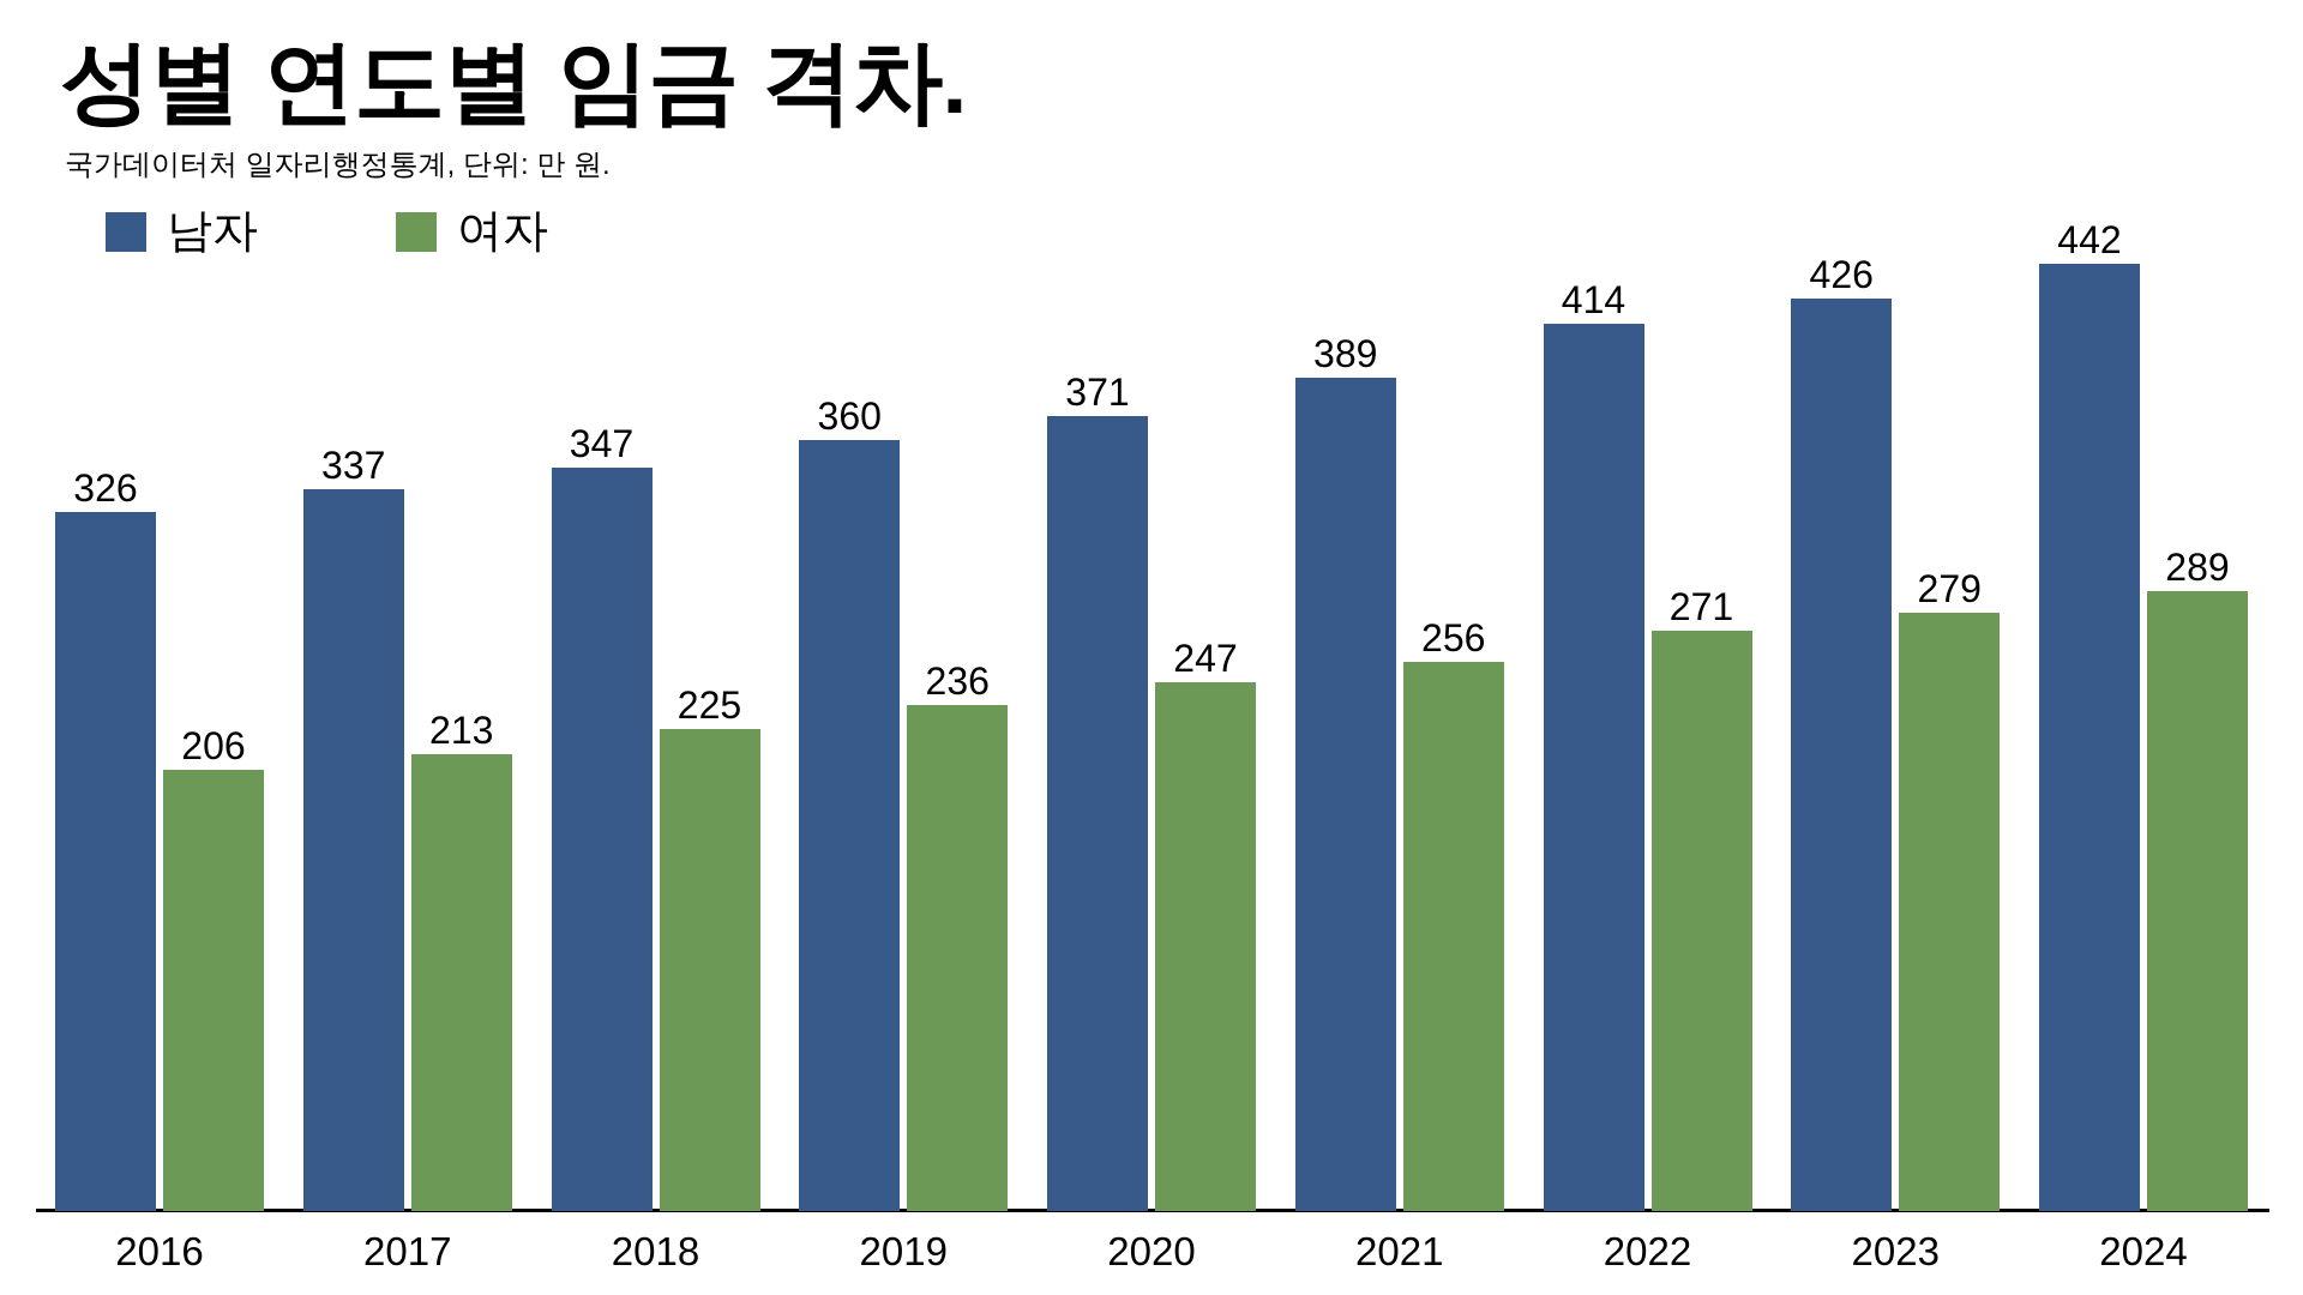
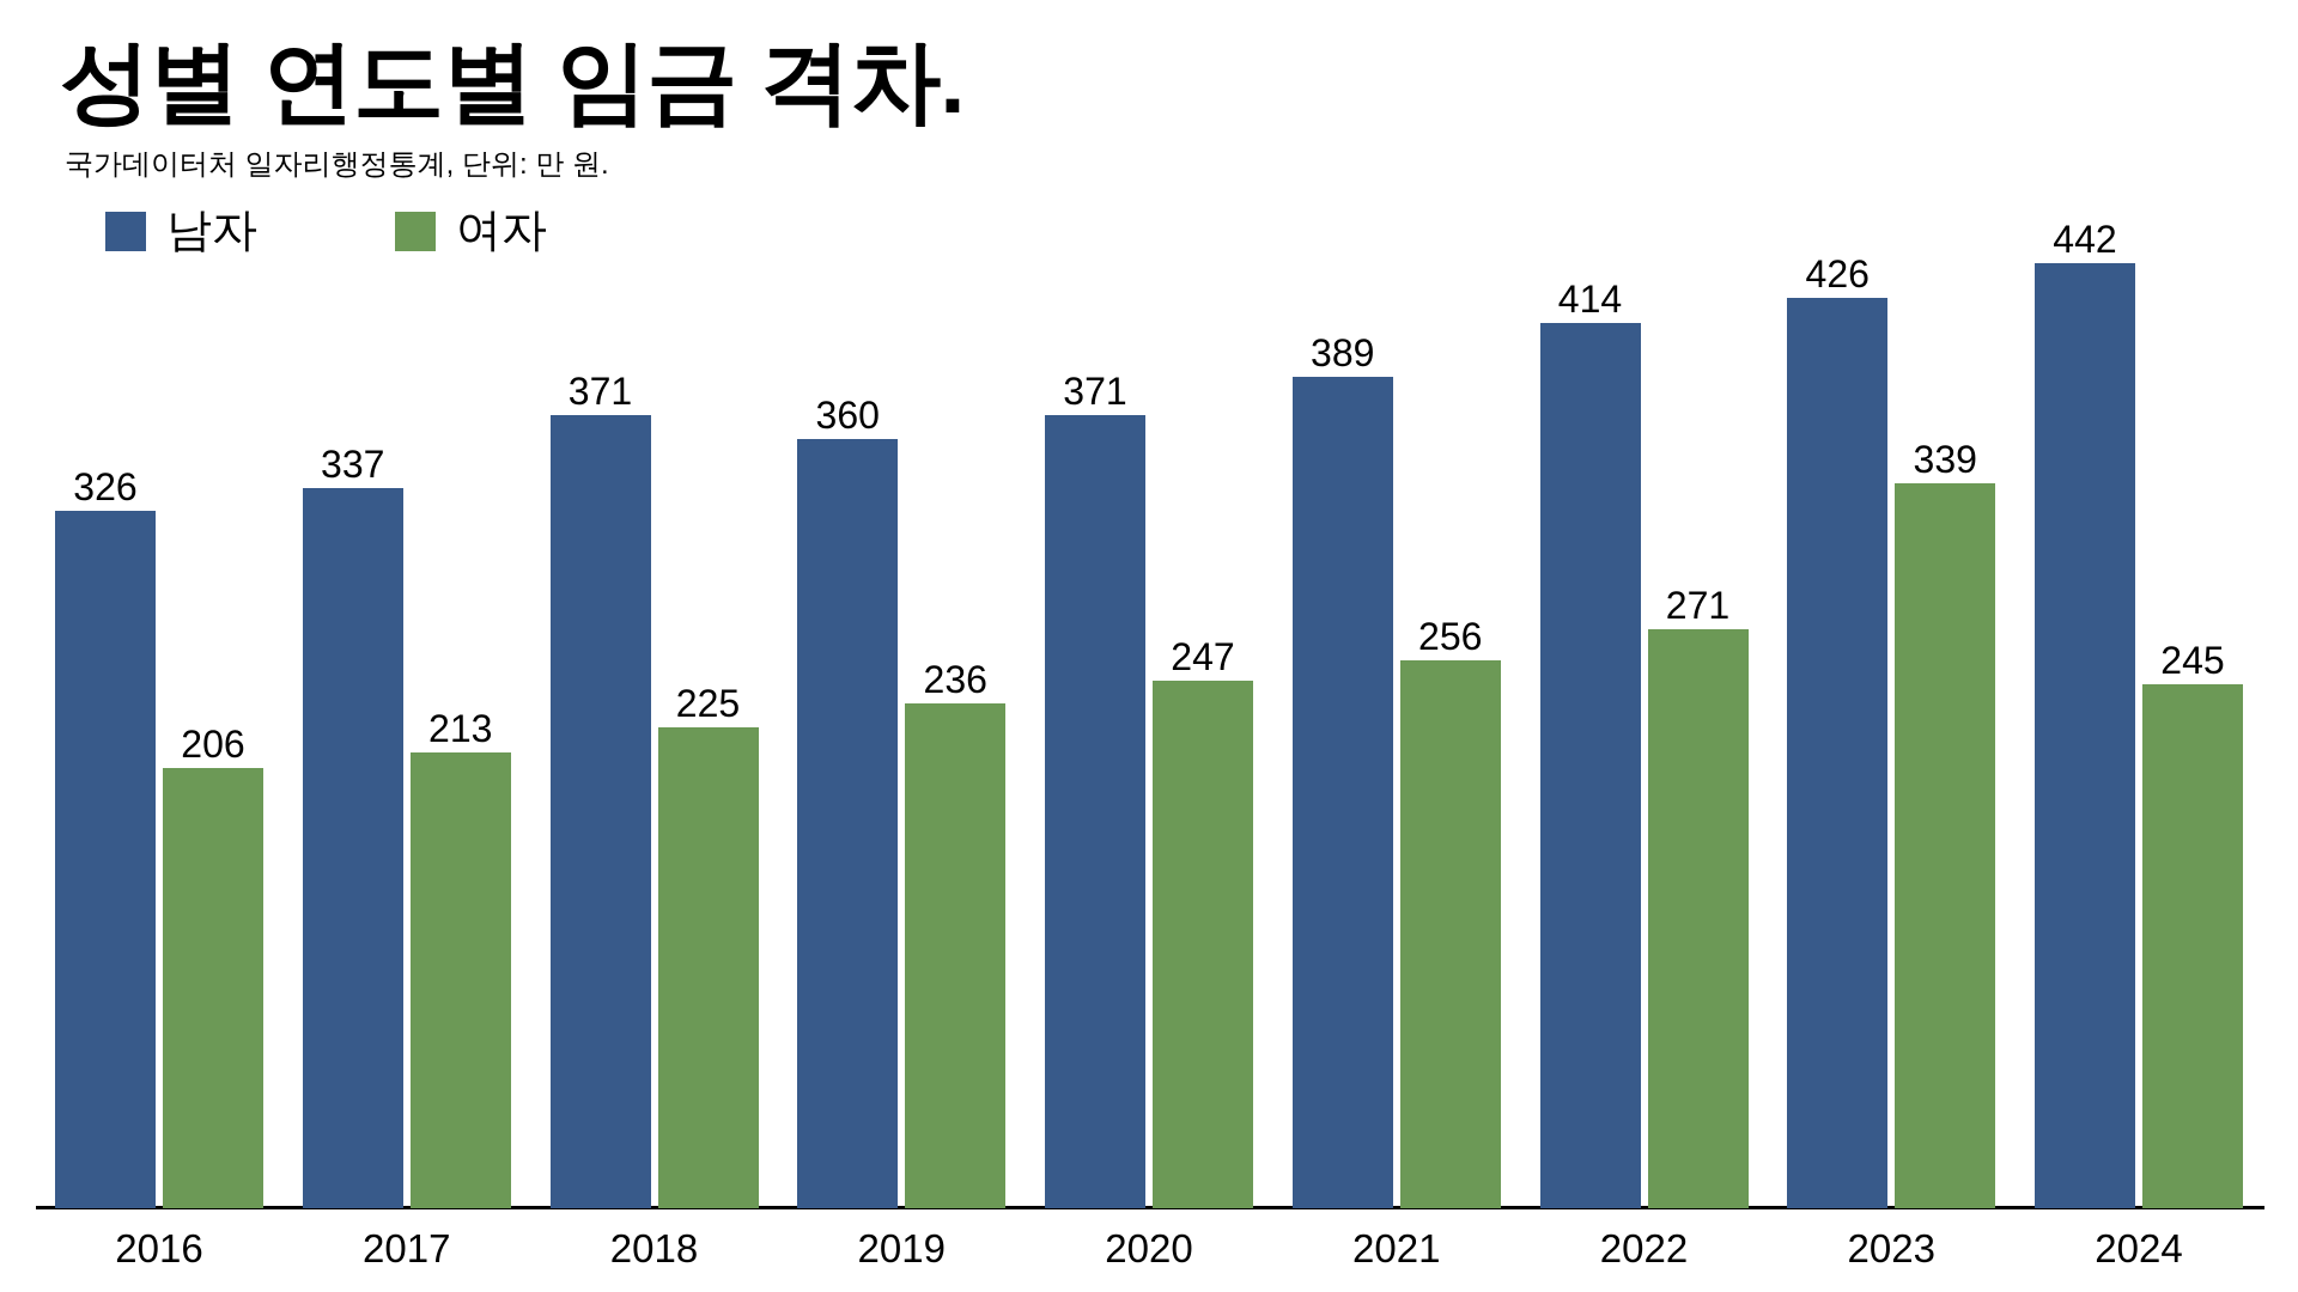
남자/2018: 347 -> 371
여자/2023: 279 -> 339
여자/2024: 289 -> 245
